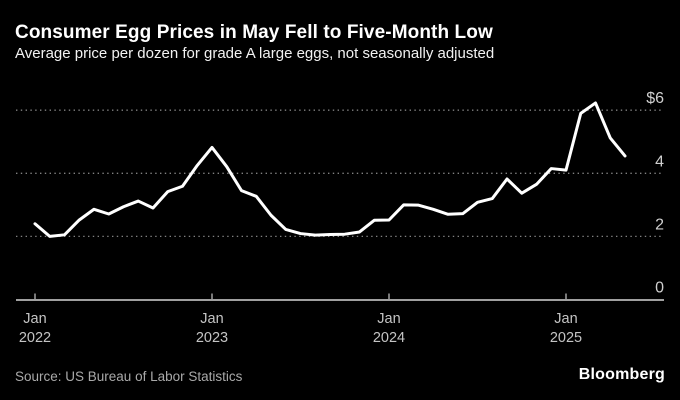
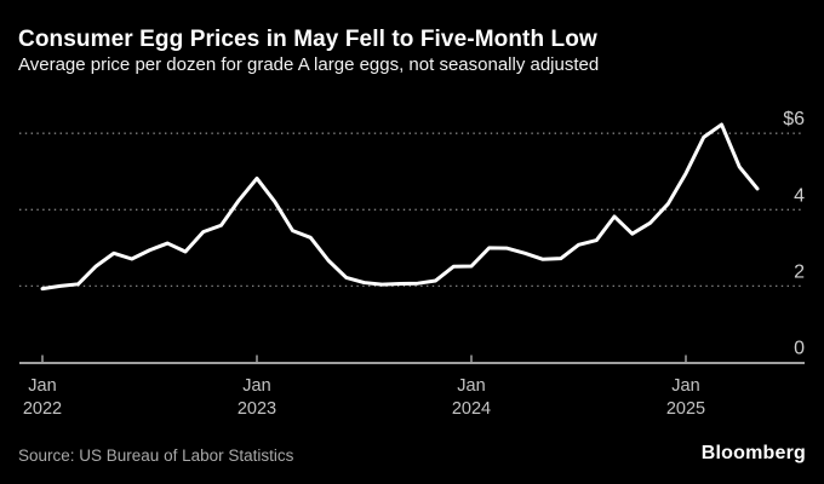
Jan 2022: $2.4 -> $1.9
Jan 2025: $4.1 -> $5.0
